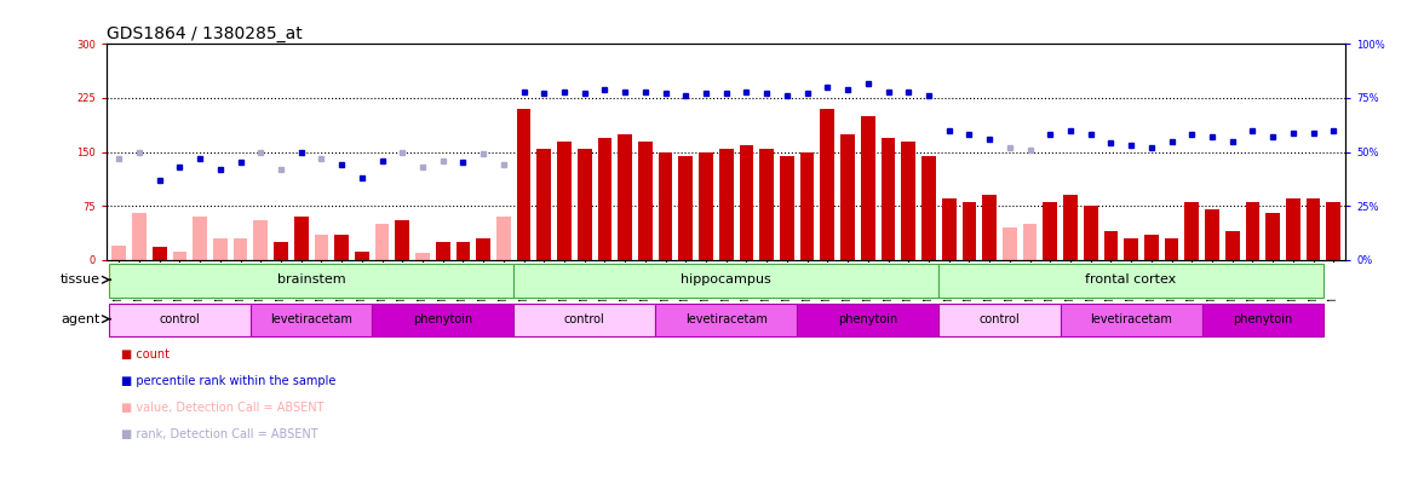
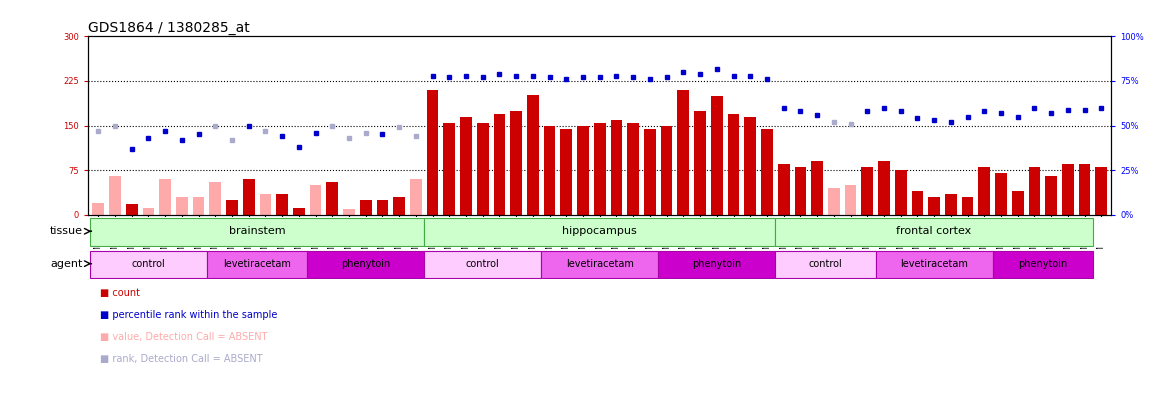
GSM53453: 165 -> 202
